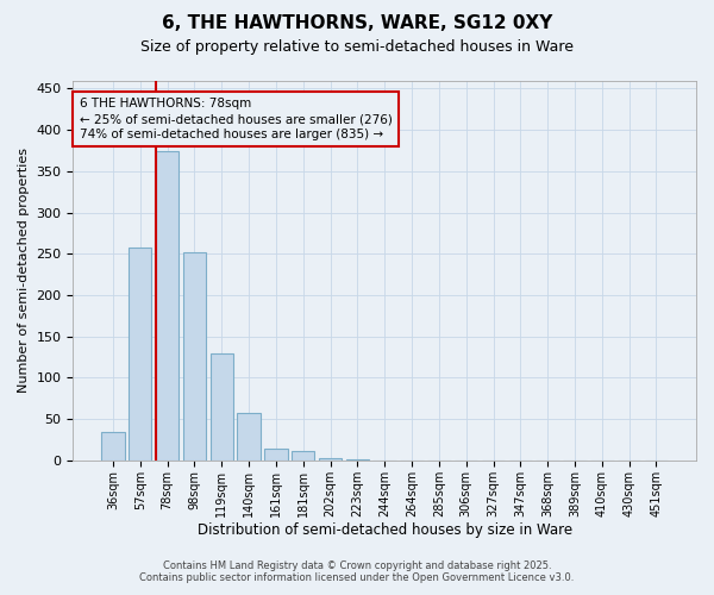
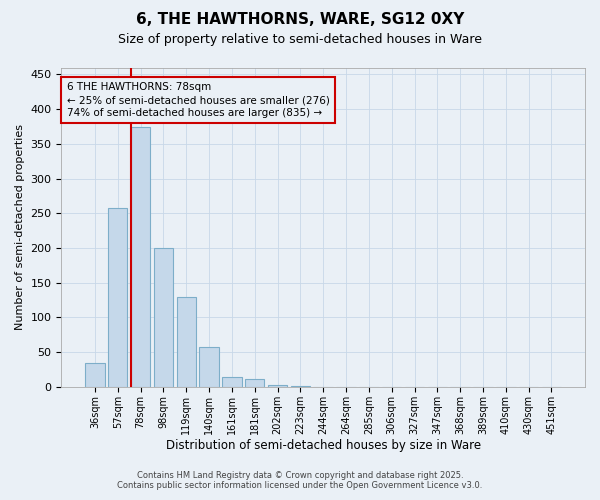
98sqm: 252 -> 200
